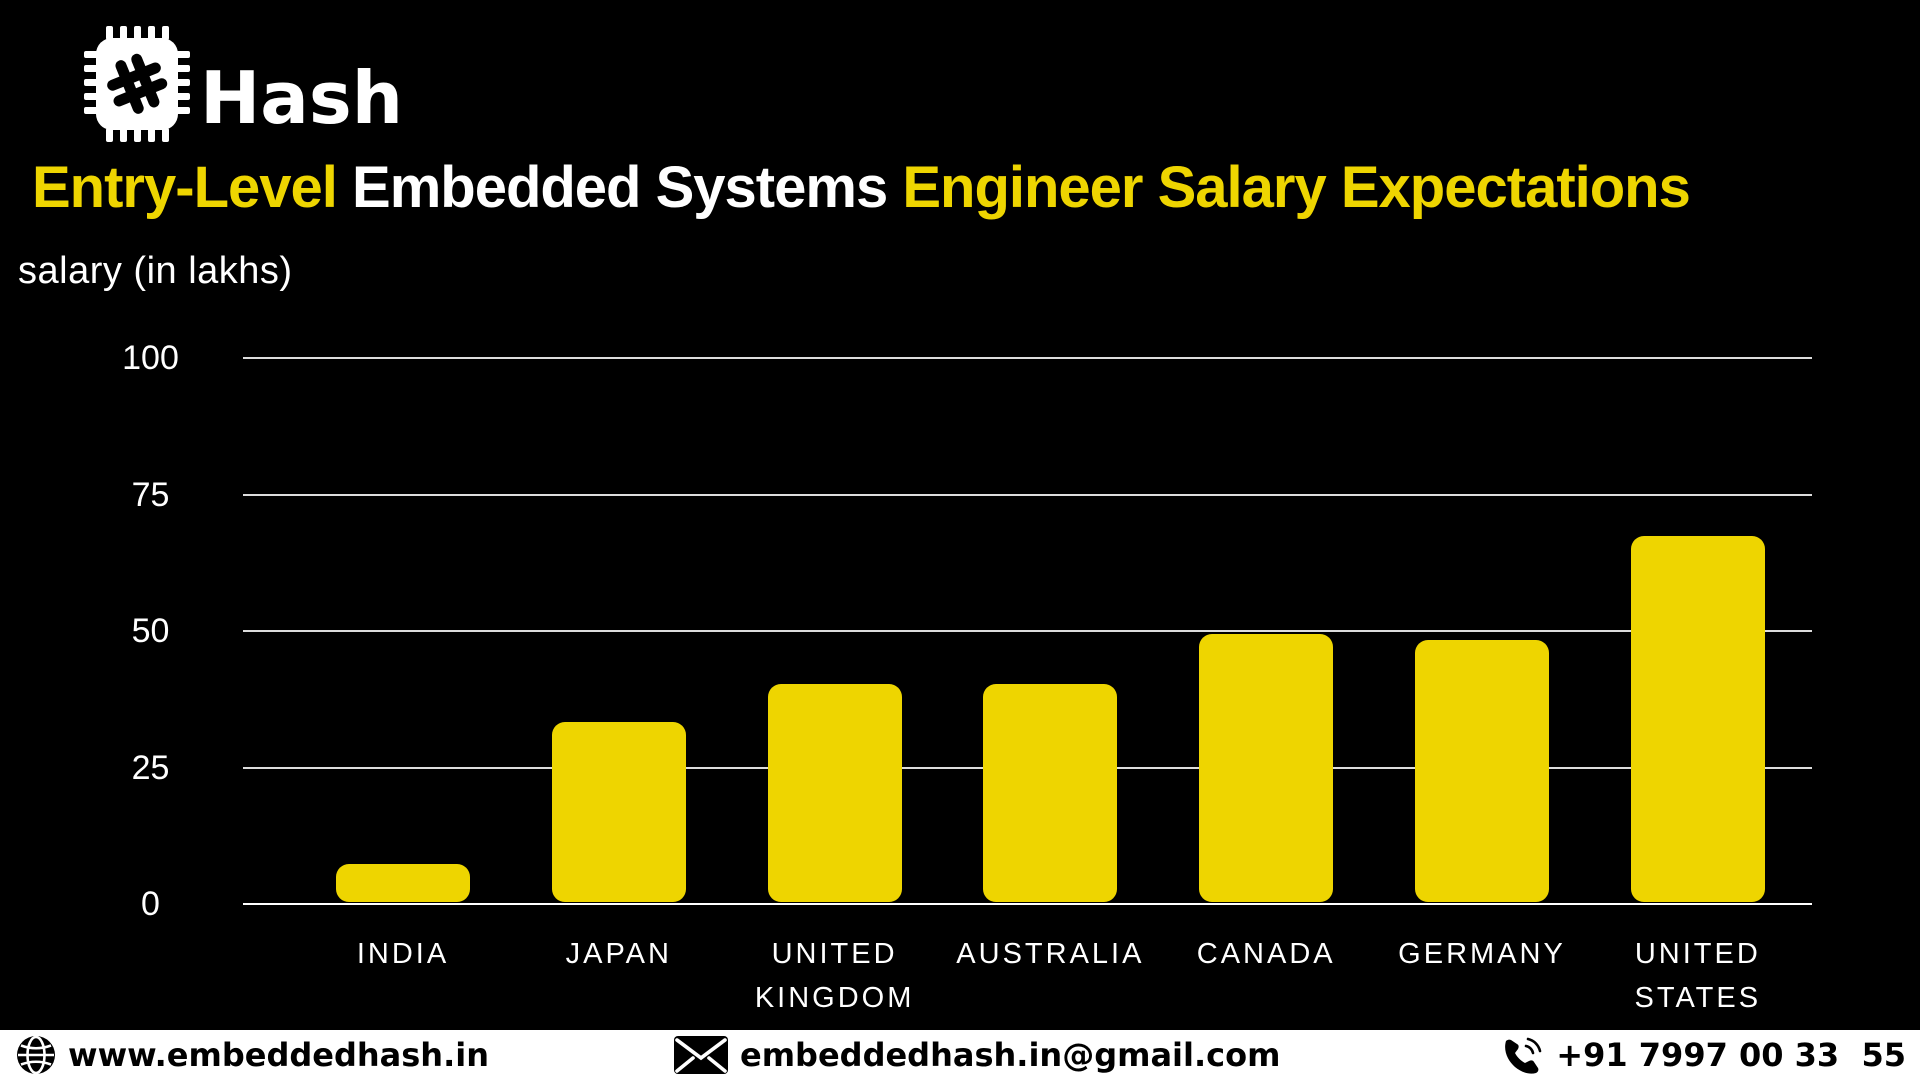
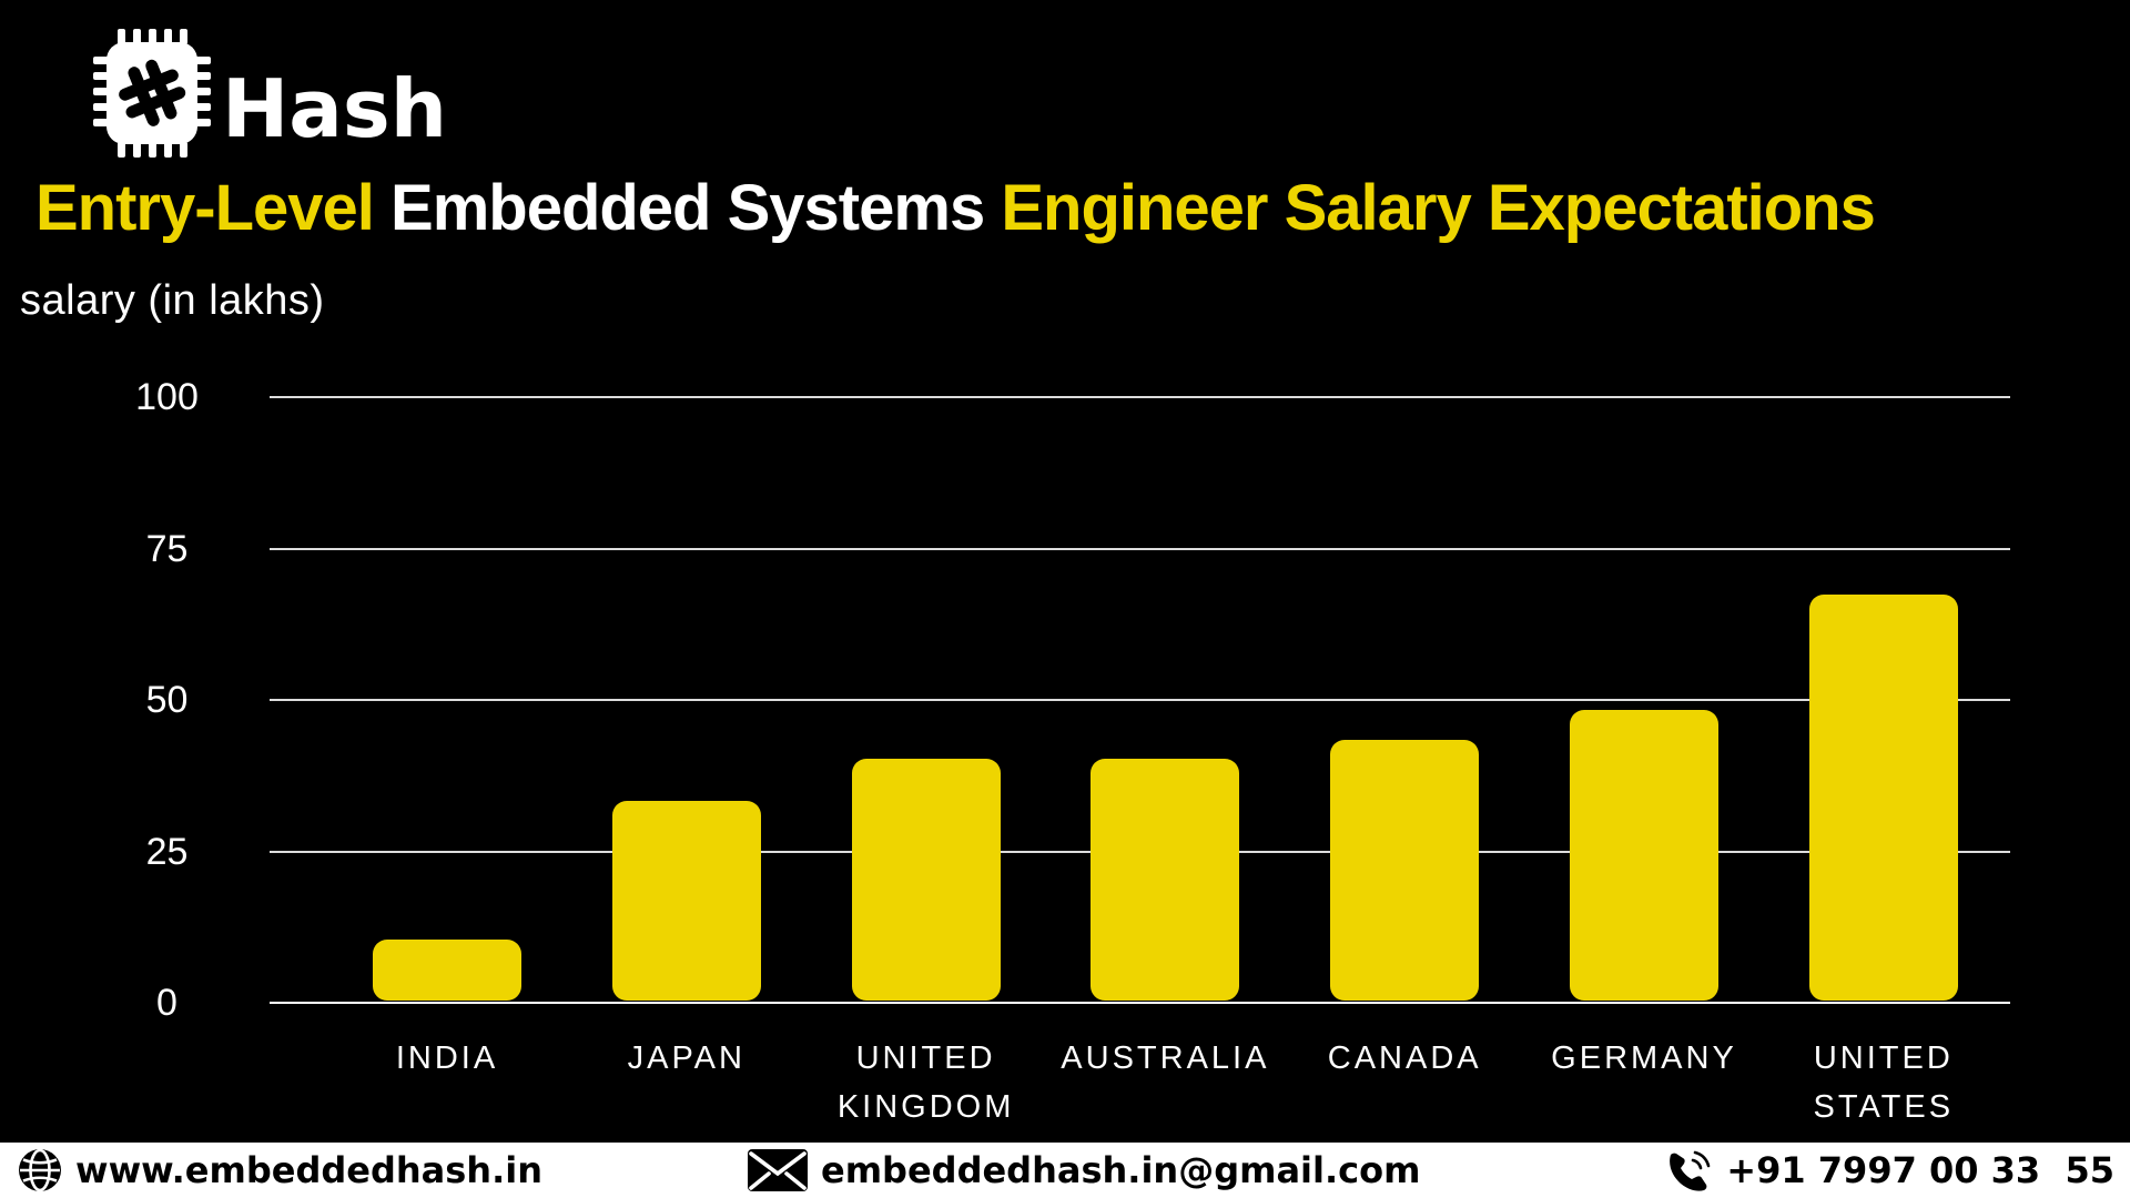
INDIA: 7 -> 10
CANADA: 49 -> 43
